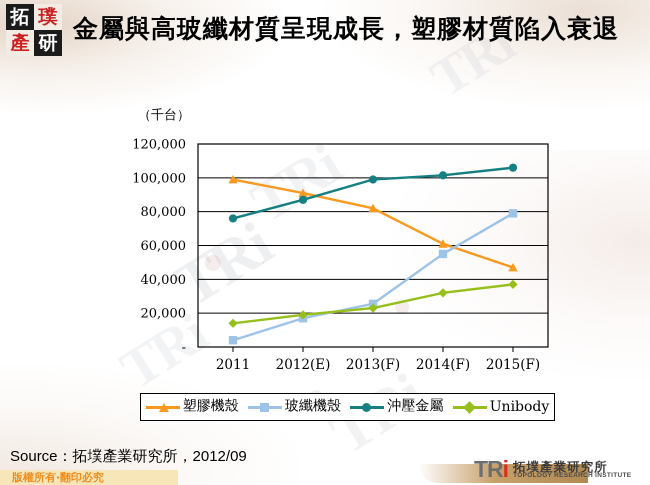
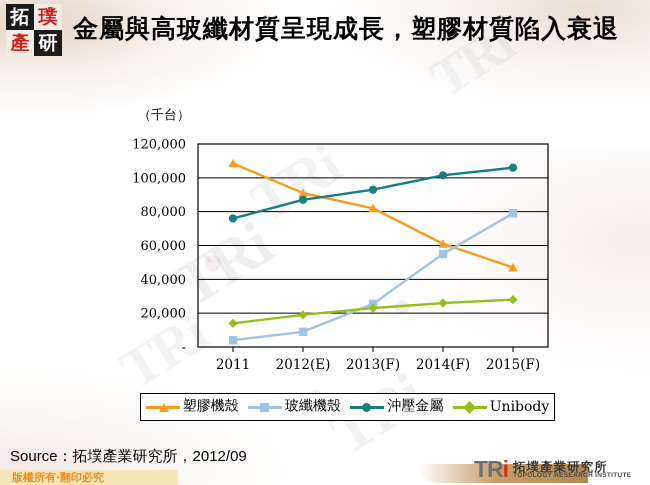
塑膠機殼/2011: 99000 -> 108000
玻纖機殼/2012(E): 17000 -> 9000
沖壓金屬/2013(F): 99000 -> 93000
Unibody/2014(F): 32000 -> 26000
Unibody/2015(F): 37000 -> 28000
